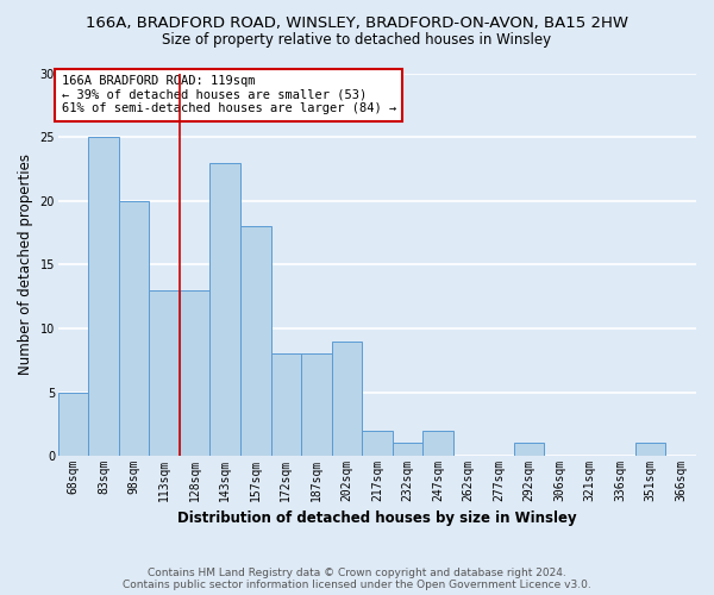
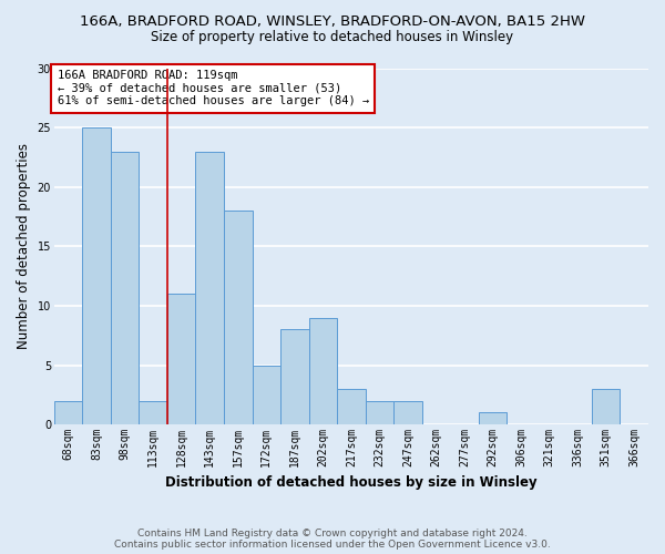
68sqm: 5 -> 2
98sqm: 20 -> 23
113sqm: 13 -> 2
128sqm: 13 -> 11
172sqm: 8 -> 5
217sqm: 2 -> 3
232sqm: 1 -> 2
351sqm: 1 -> 3
